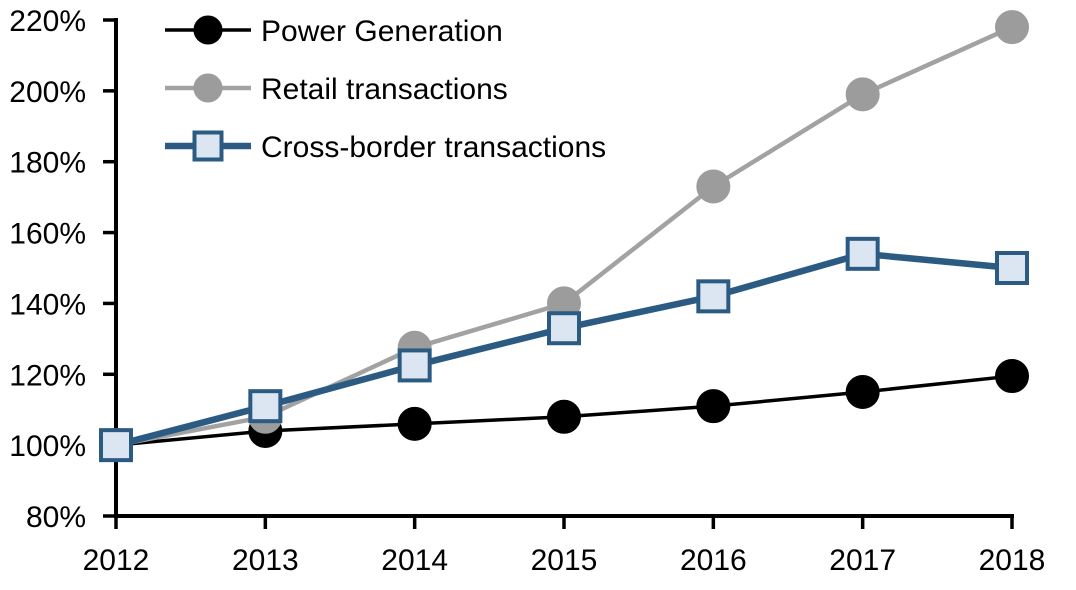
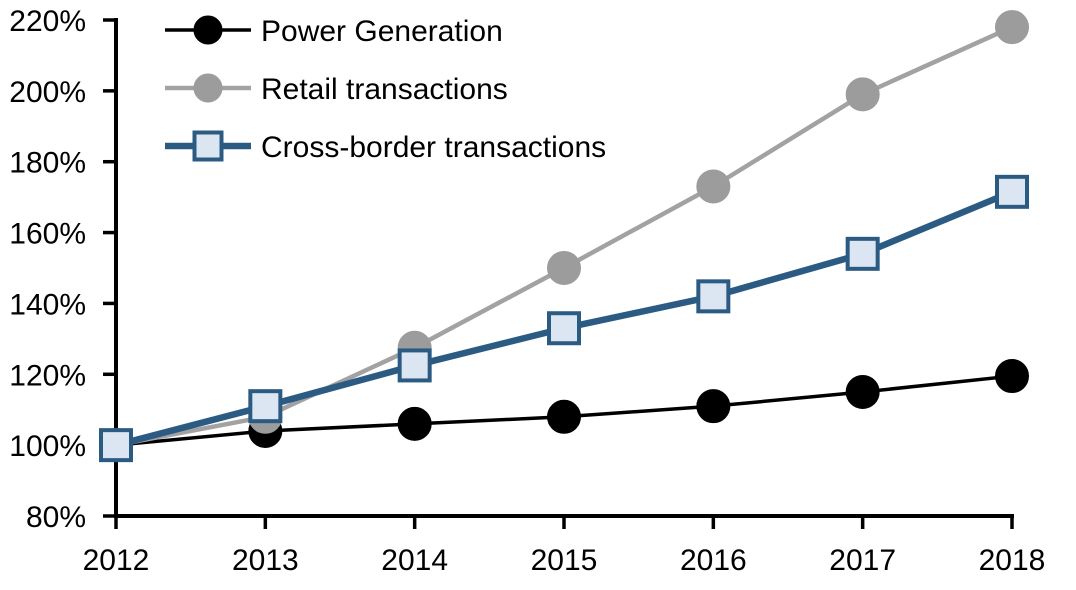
Retail transactions/2015: 140% -> 150%
Cross-border transactions/2018: 150% -> 172%
